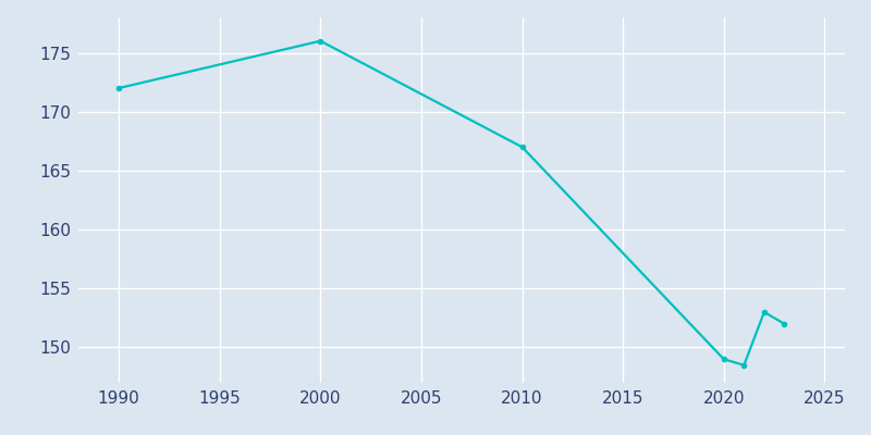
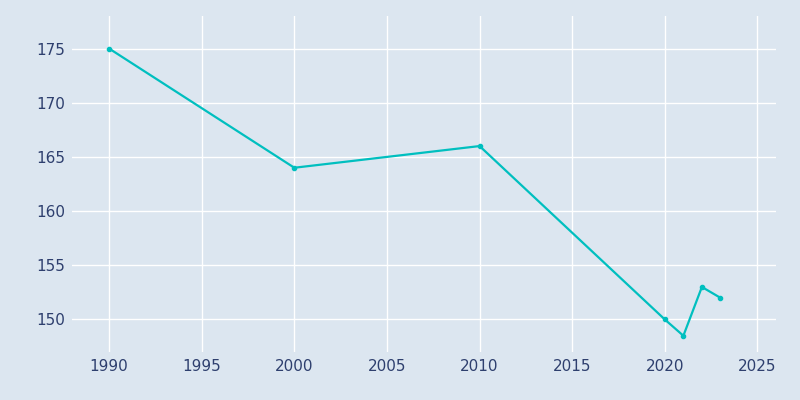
1990: 172.0 -> 175.0
2000: 176.0 -> 164.0
2010: 167.0 -> 166.0
2020: 149.0 -> 150.0
